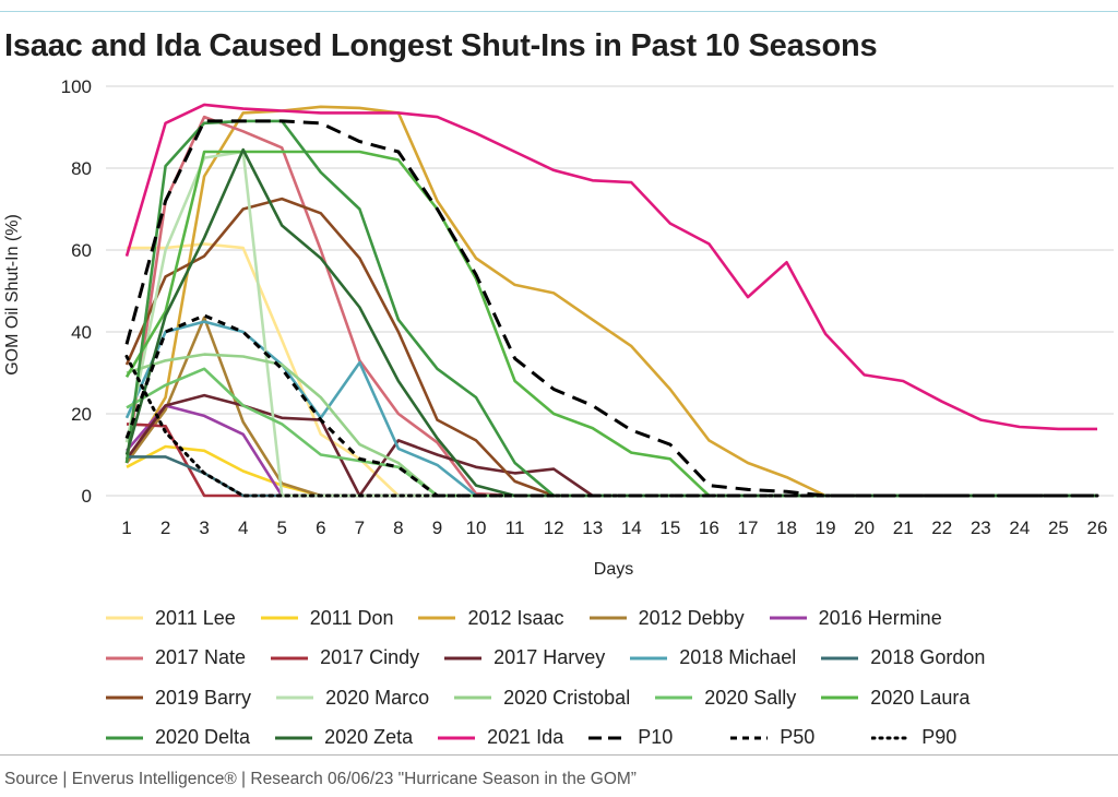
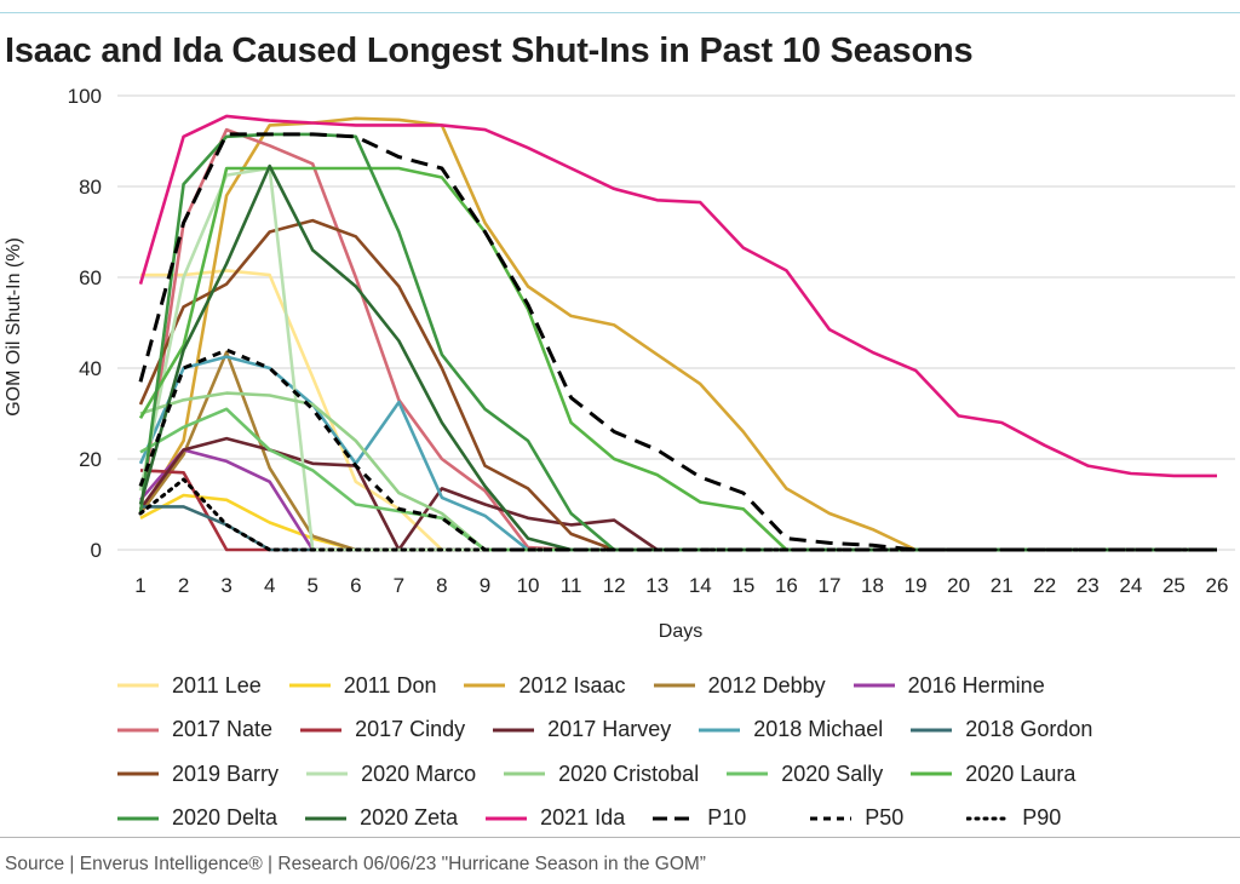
P90/1: 34 -> 8
2020 Delta/6: 79 -> 91
2021 Ida/18: 57 -> 44
